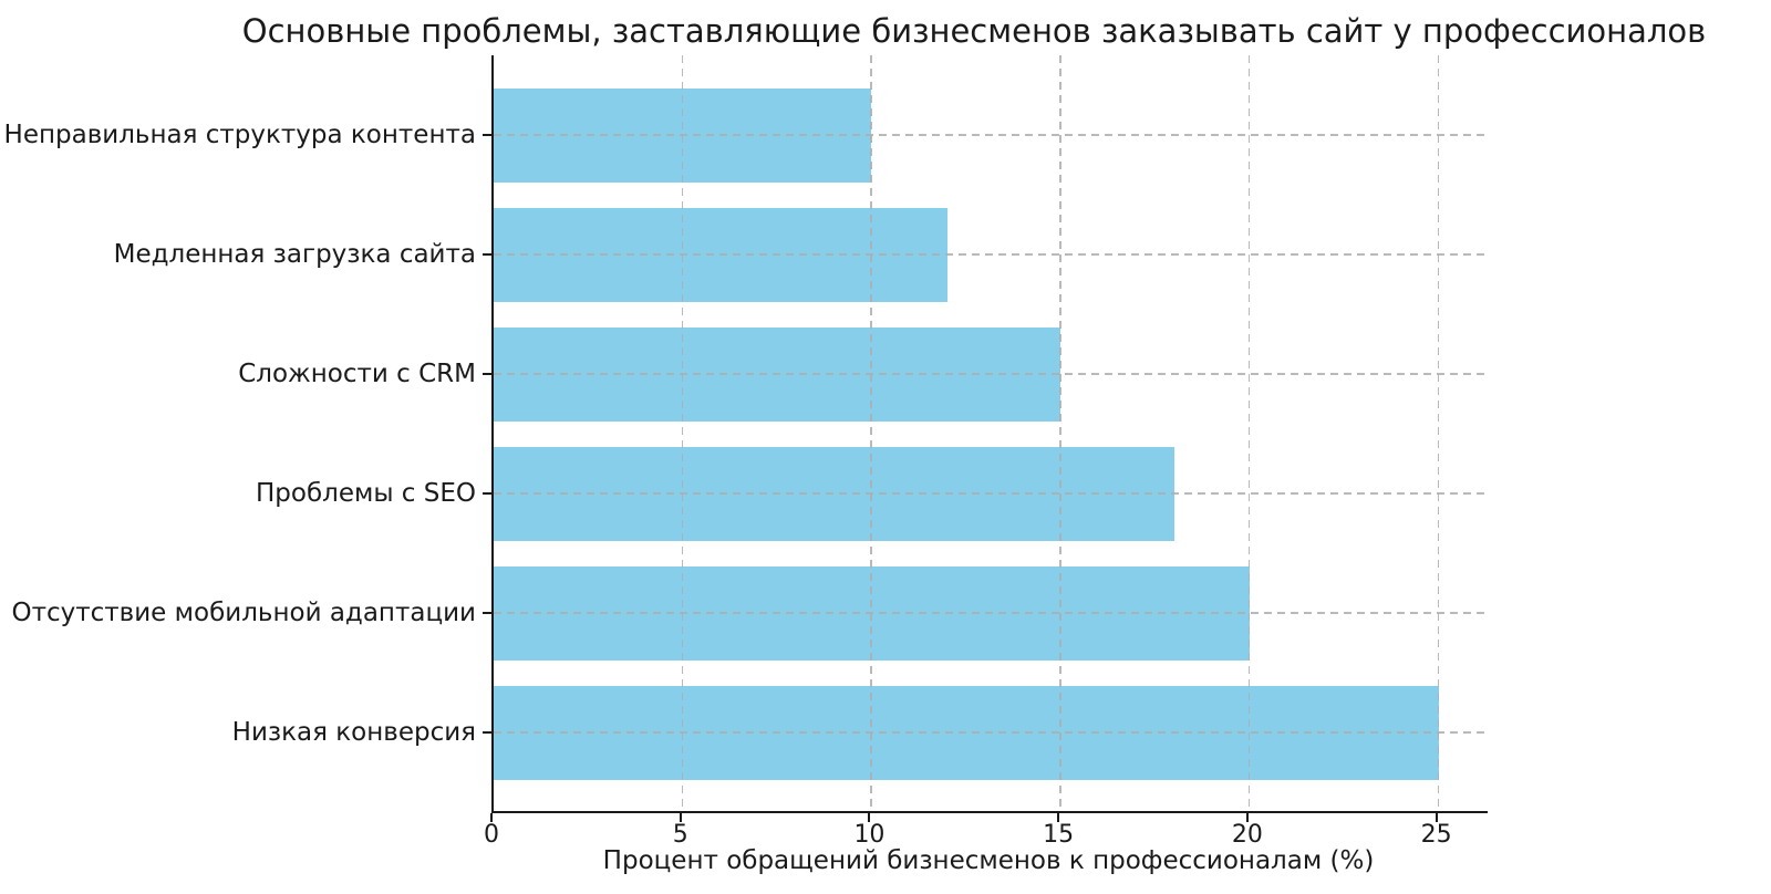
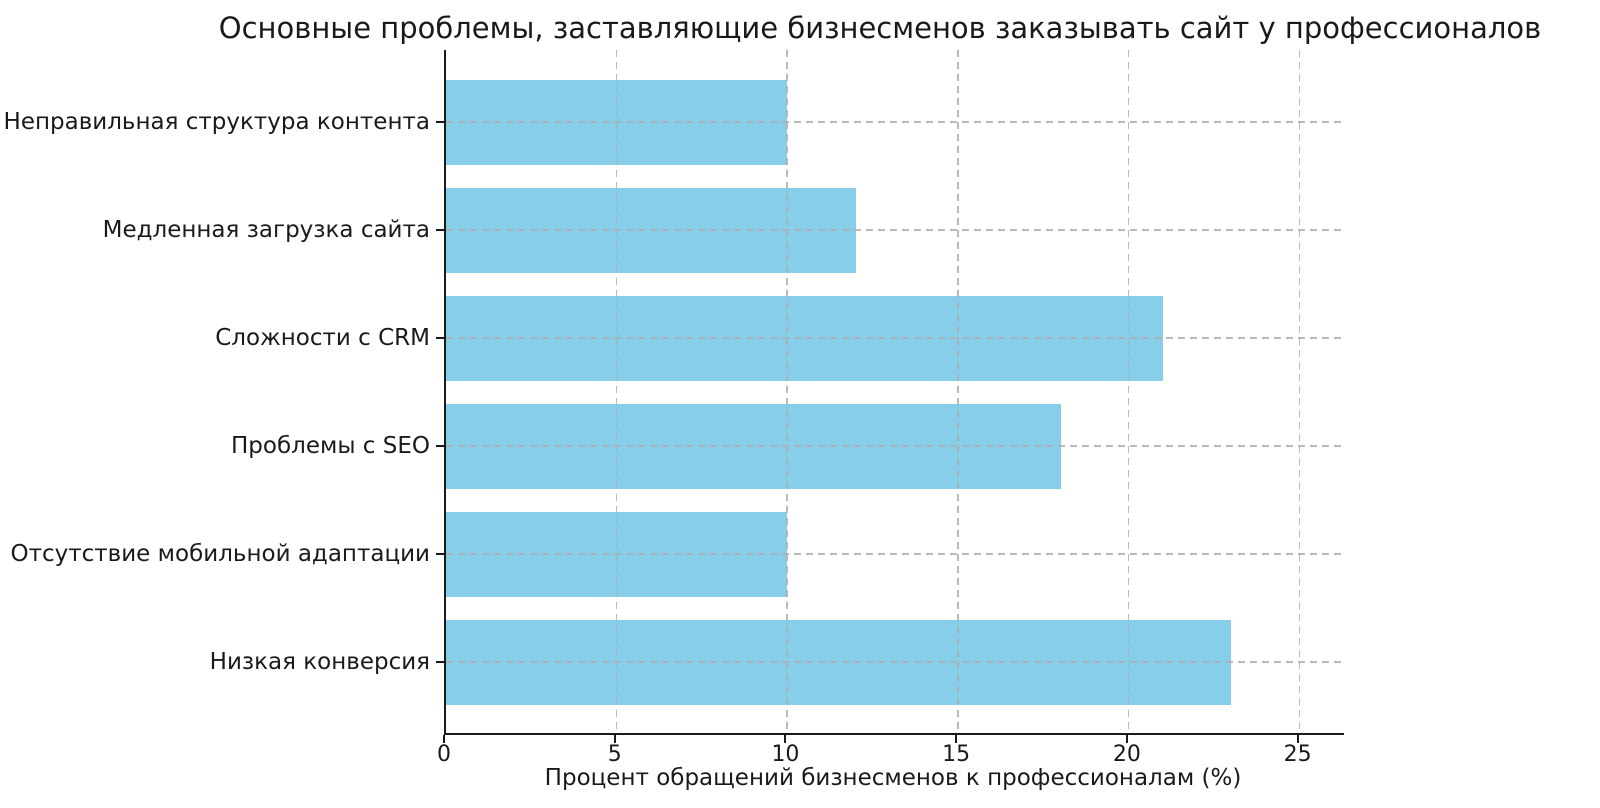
Сложности с CRM: 15 -> 21
Отсутствие мобильной адаптации: 20 -> 10
Низкая конверсия: 25 -> 23
